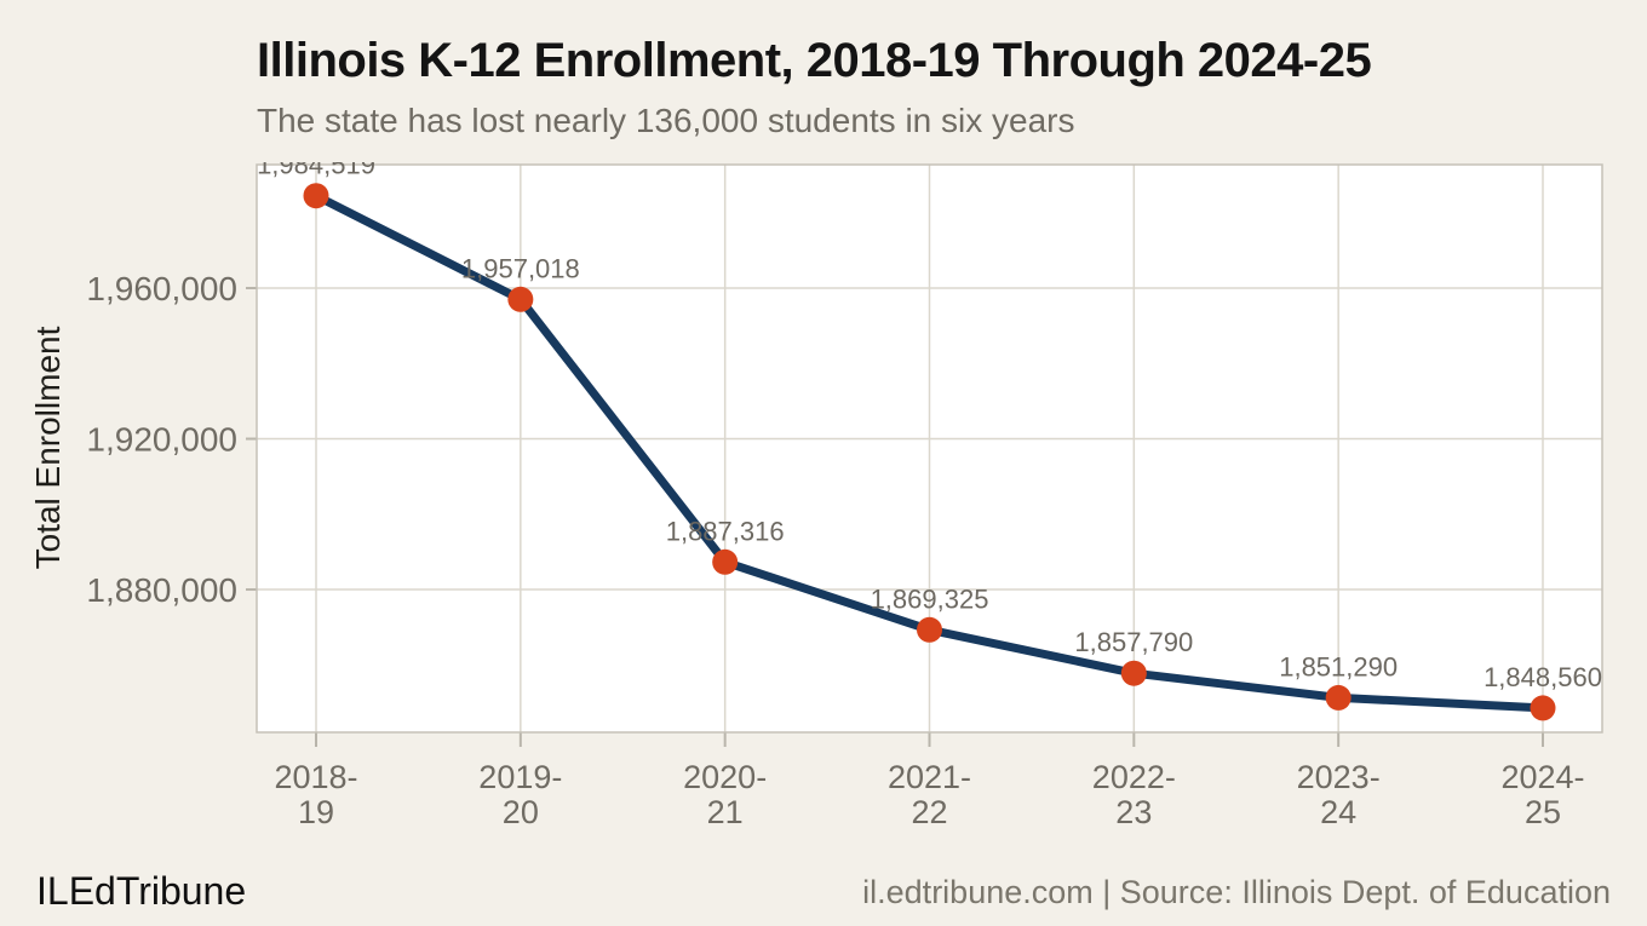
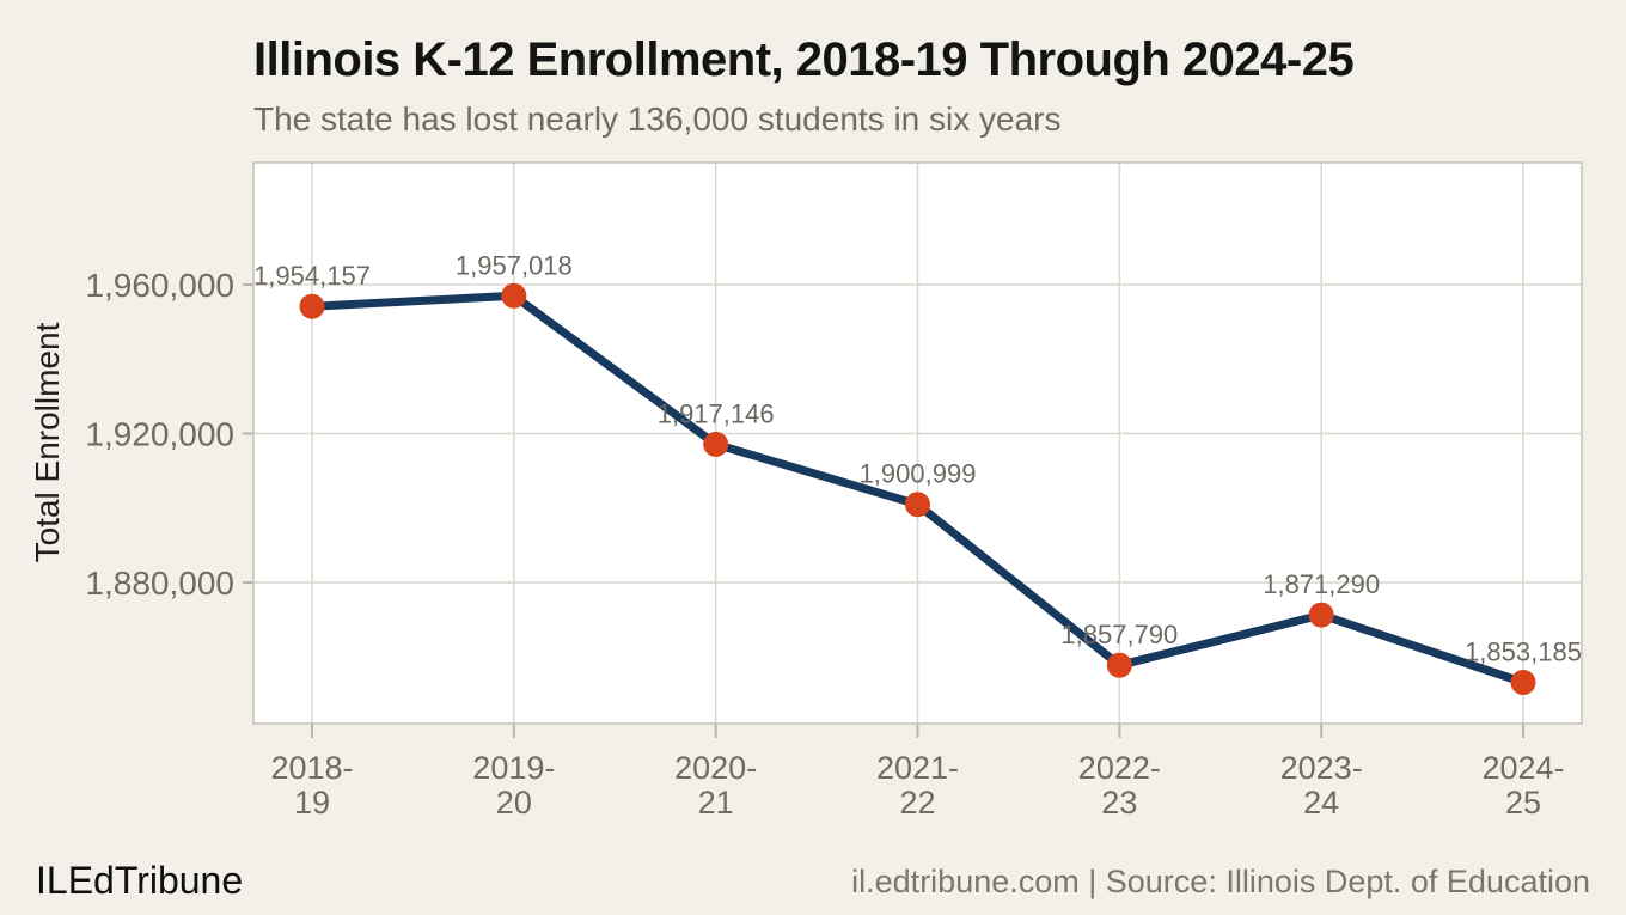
2018-19: 1,984,519 -> 1,954,157
2020-21: 1,887,316 -> 1,917,146
2021-22: 1,869,325 -> 1,900,999
2023-24: 1,851,290 -> 1,871,290
2024-25: 1,848,560 -> 1,853,185
